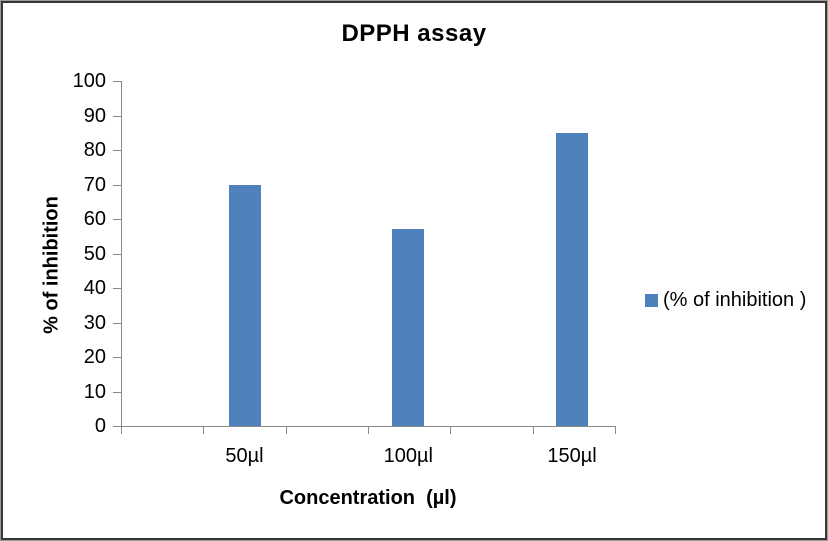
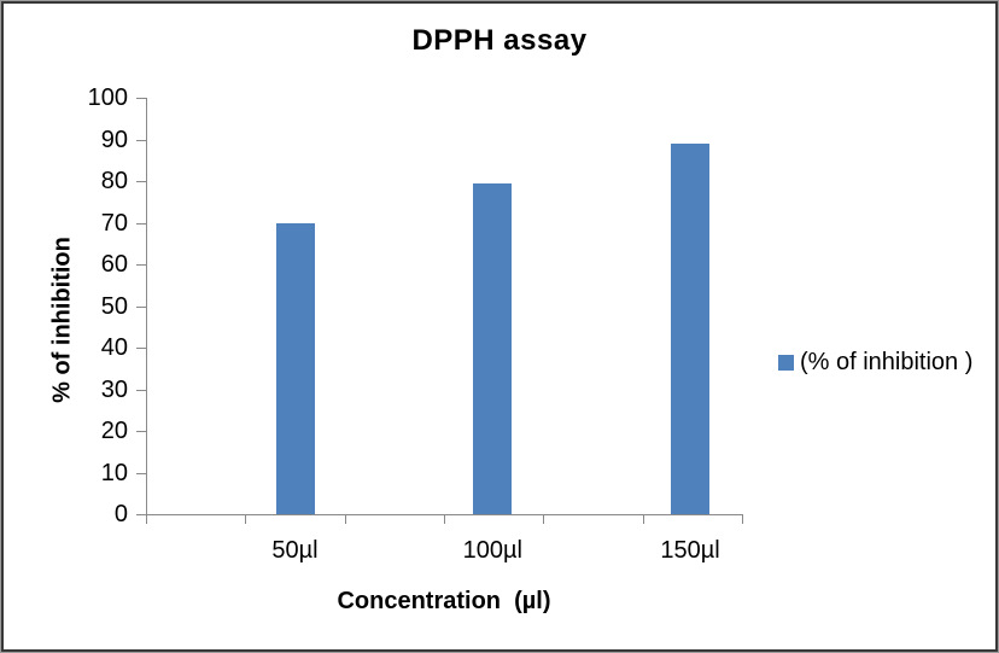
100µl: 57 -> 79
150µl: 85 -> 89
